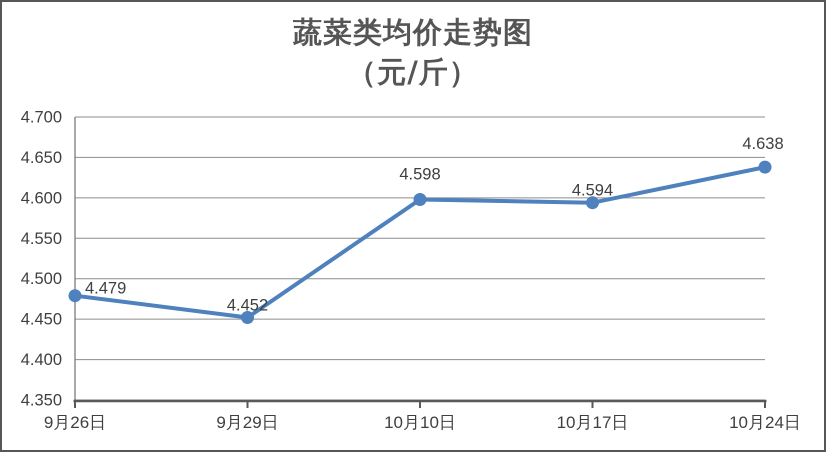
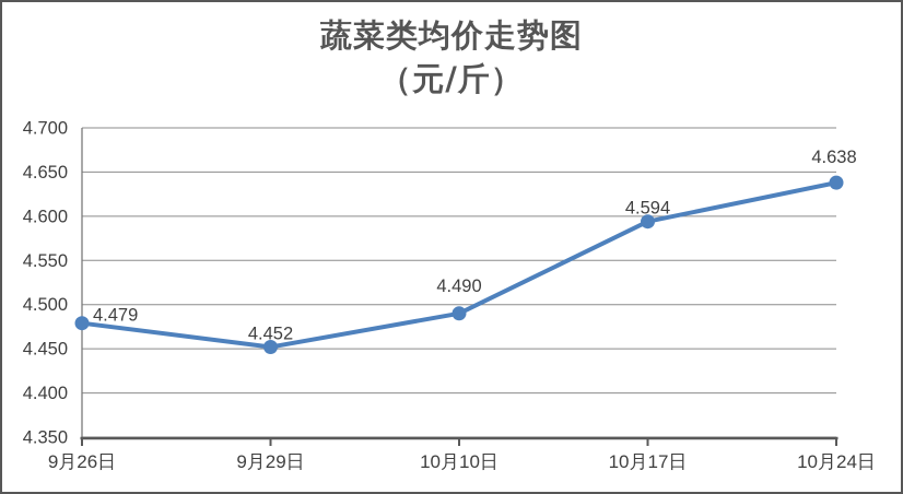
10月10日: 4.598 -> 4.490
